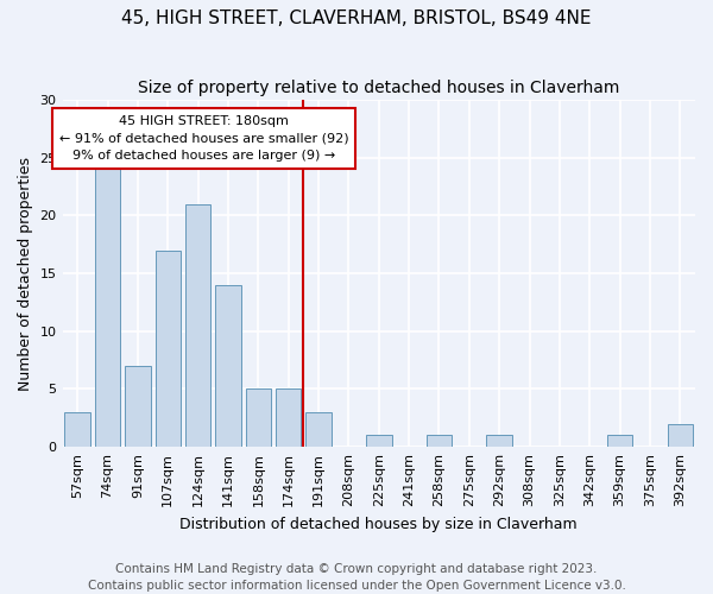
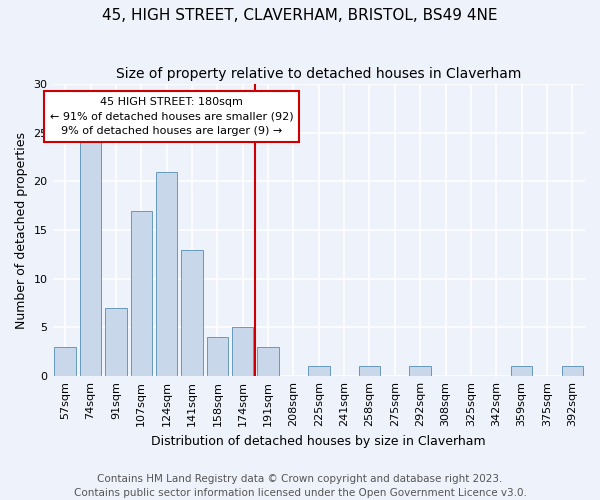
141sqm: 14 -> 13
158sqm: 5 -> 4
392sqm: 2 -> 1
